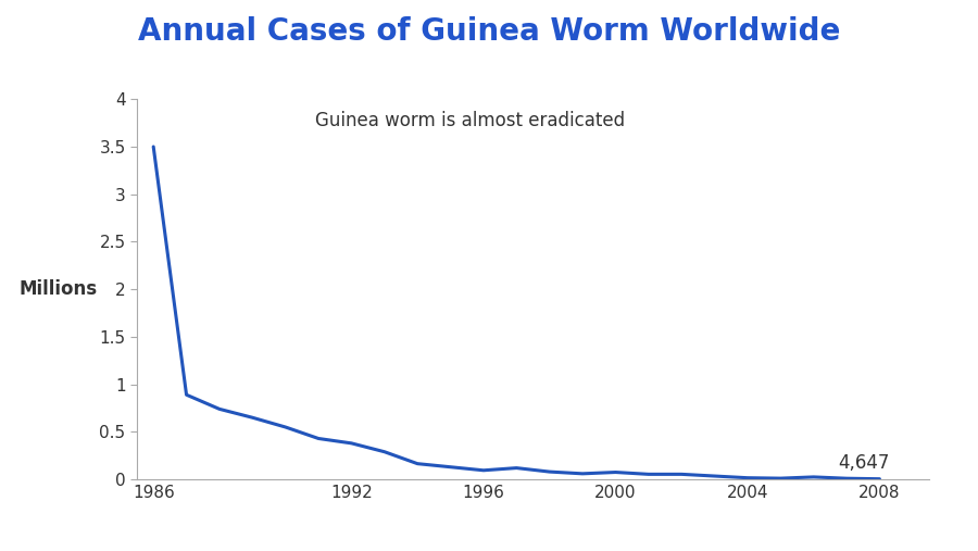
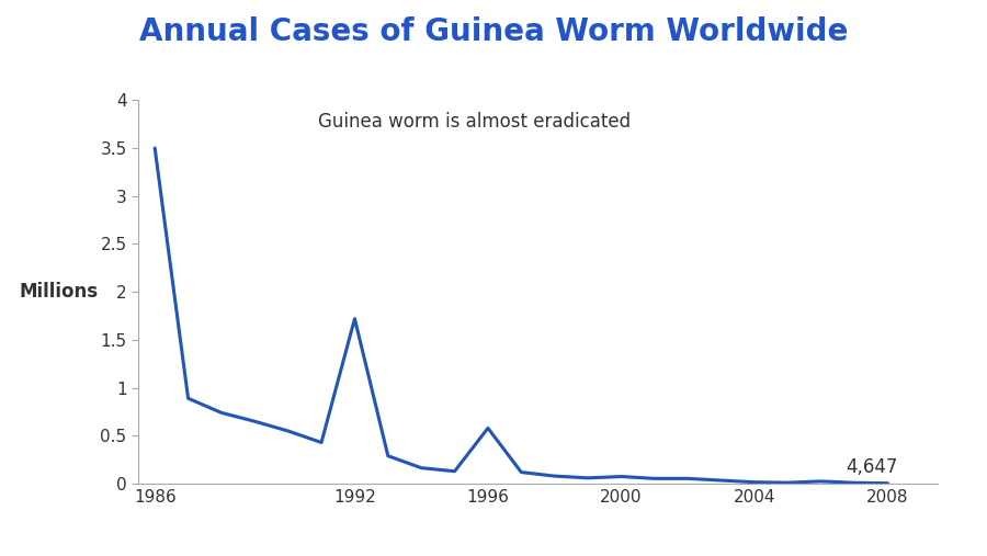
1992: 0.38 -> 1.72
1996: 0.10 -> 0.58
